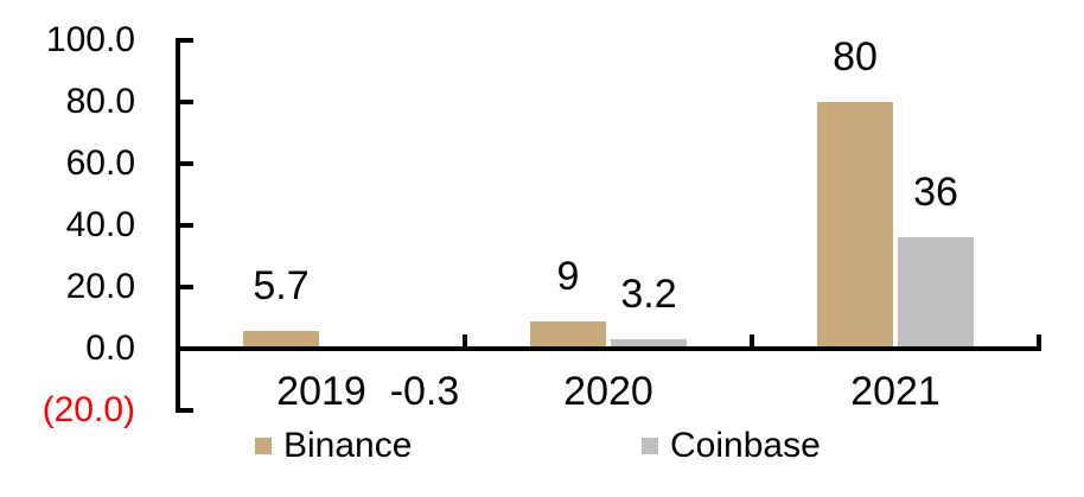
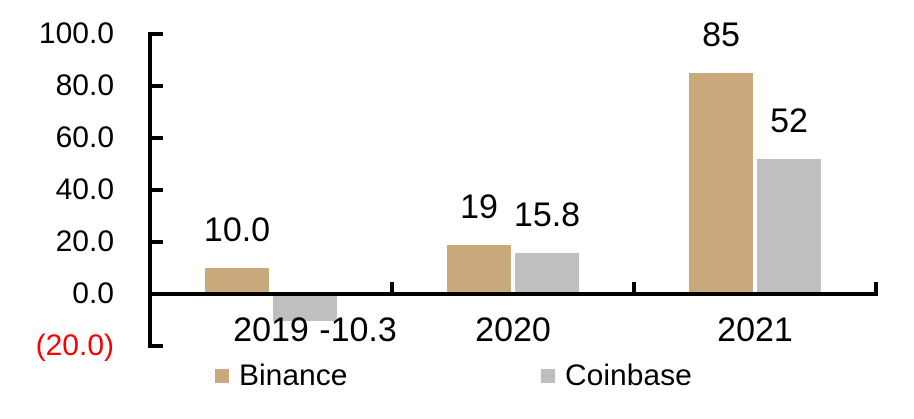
Binance/2019: 5.7 -> 10.0
Coinbase/2019: -0.3 -> -10.3
Binance/2020: 9 -> 19
Coinbase/2020: 3.2 -> 15.8
Binance/2021: 80 -> 85
Coinbase/2021: 36 -> 52
